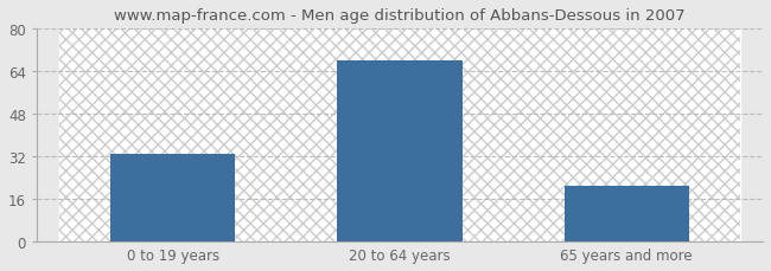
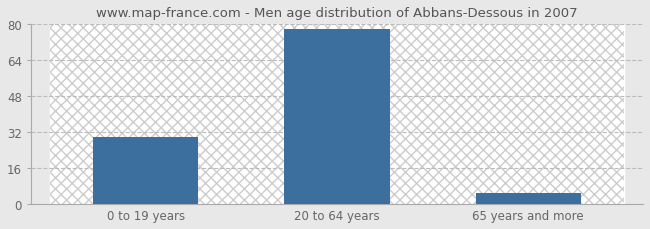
0 to 19 years: 33 -> 30
20 to 64 years: 68 -> 78
65 years and more: 21 -> 5
